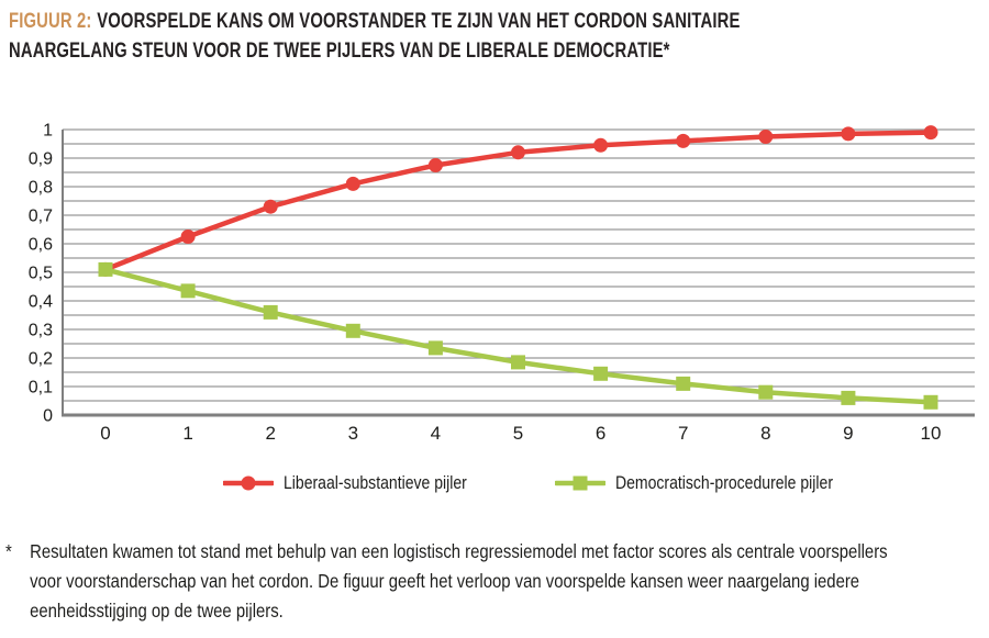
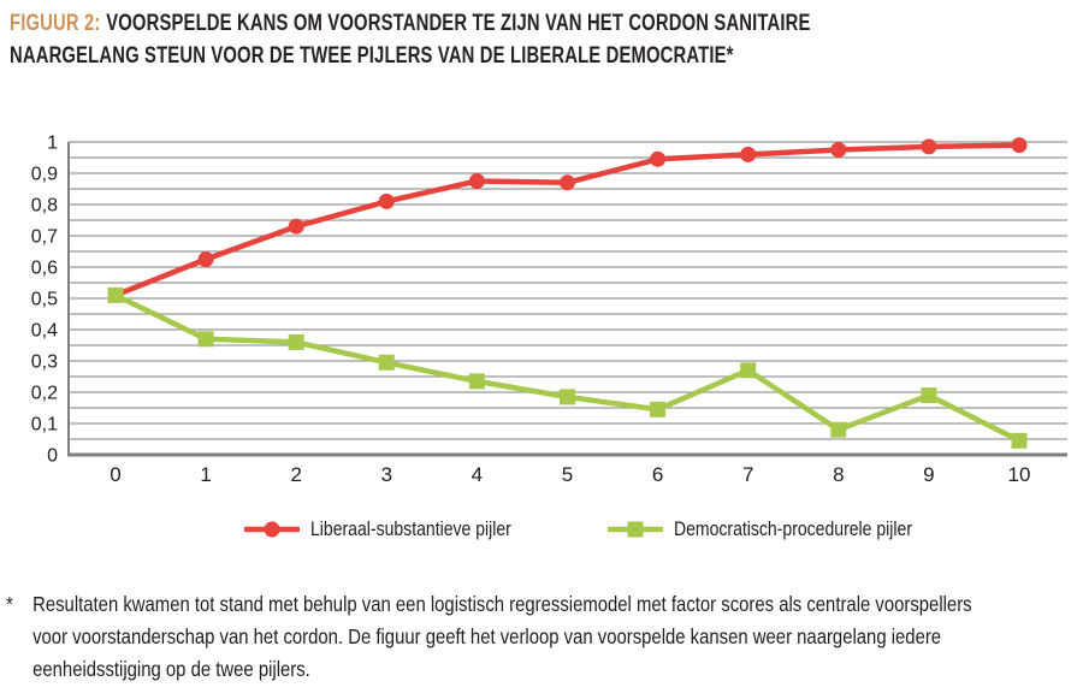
Democratisch-procedurele pijler/1: 0,43 -> 0,37
Liberaal-substantieve pijler/5: 0,92 -> 0,87
Democratisch-procedurele pijler/7: 0,11 -> 0,27
Democratisch-procedurele pijler/9: 0,06 -> 0,19
